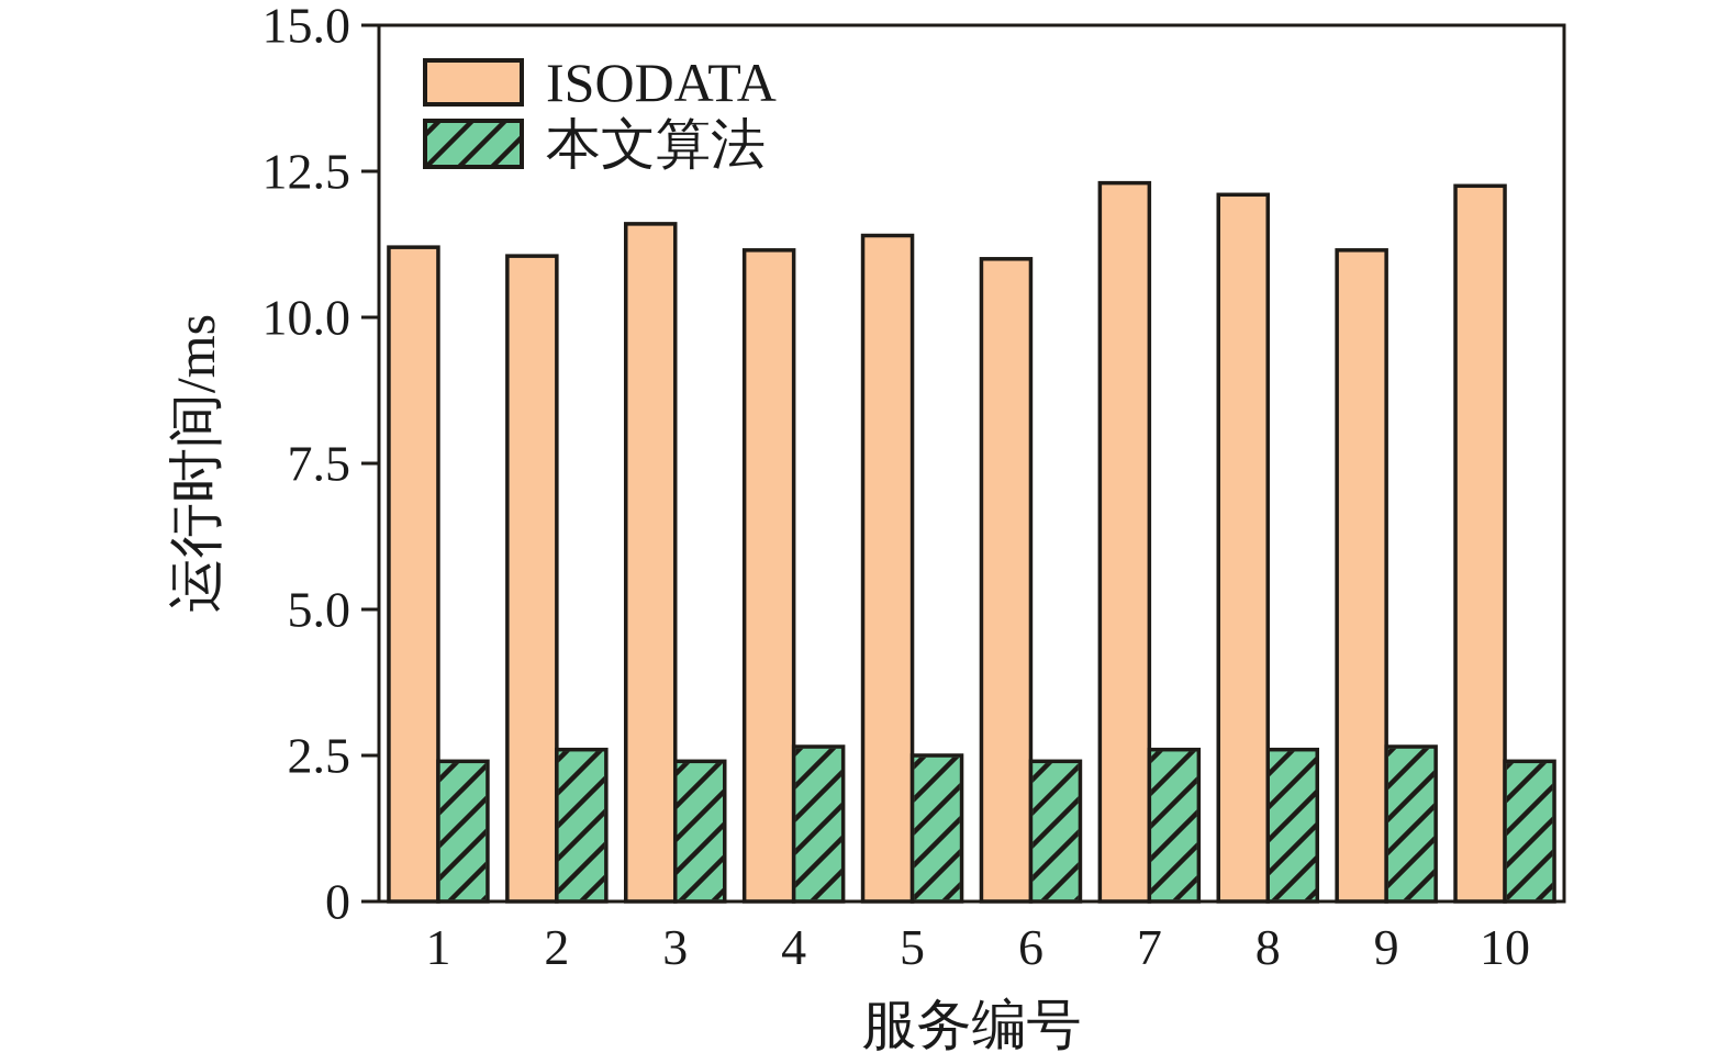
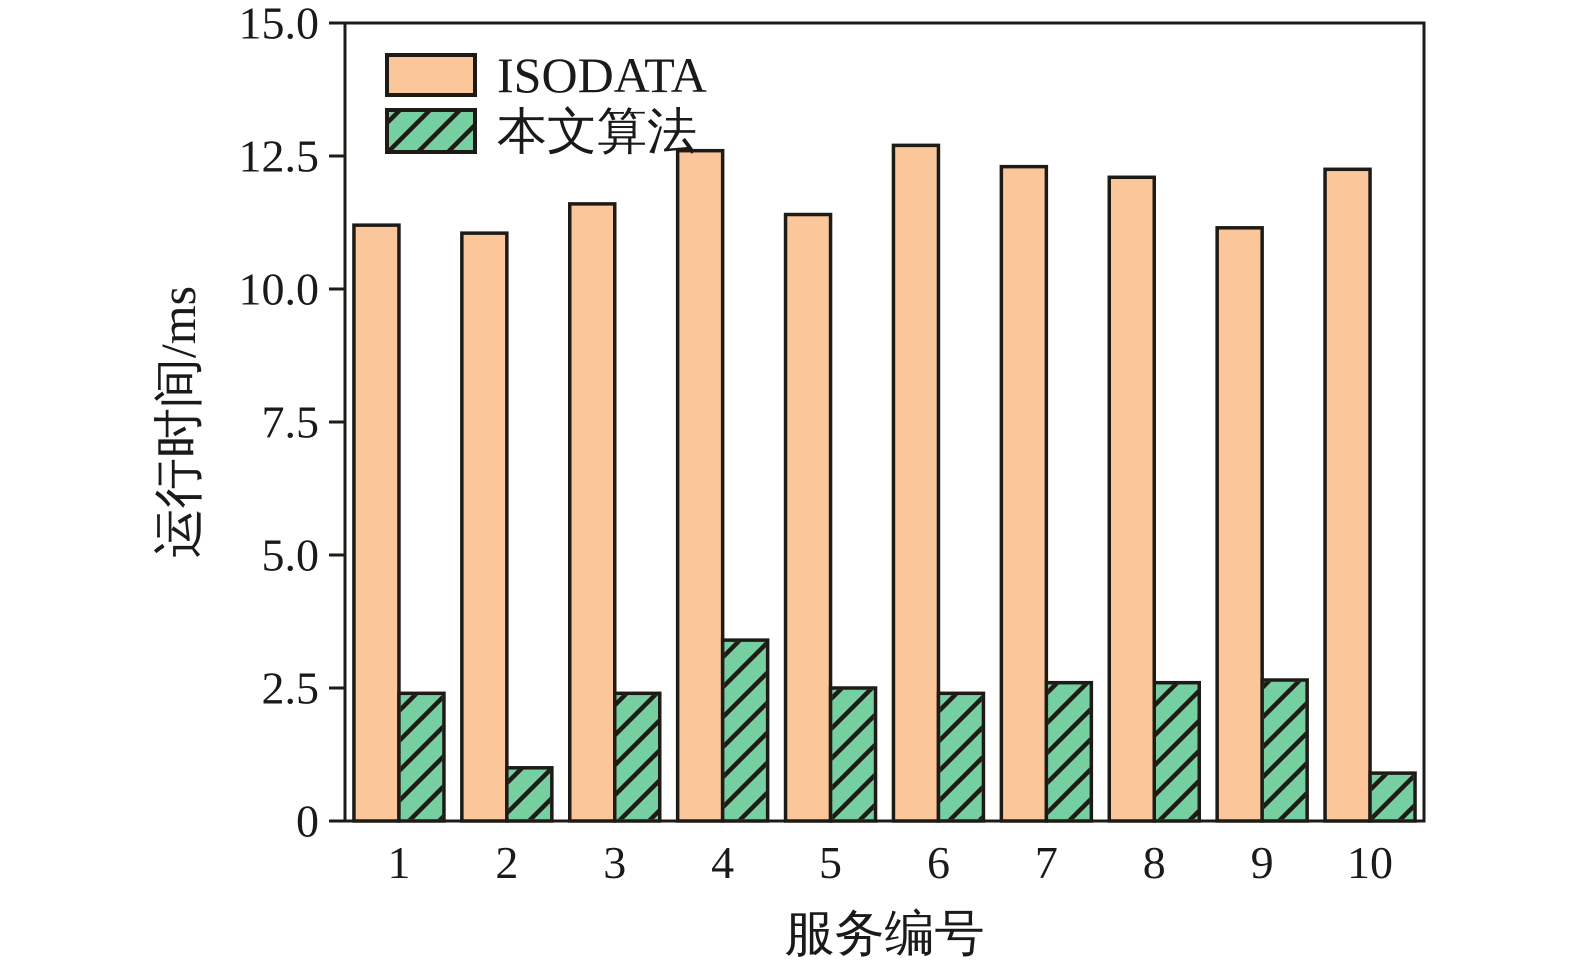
本文算法/2: 2.6 -> 1.0
ISODATA/4: 11.2 -> 12.6
本文算法/4: 2.6 -> 3.4
ISODATA/6: 11.0 -> 12.7
本文算法/10: 2.4 -> 0.9
